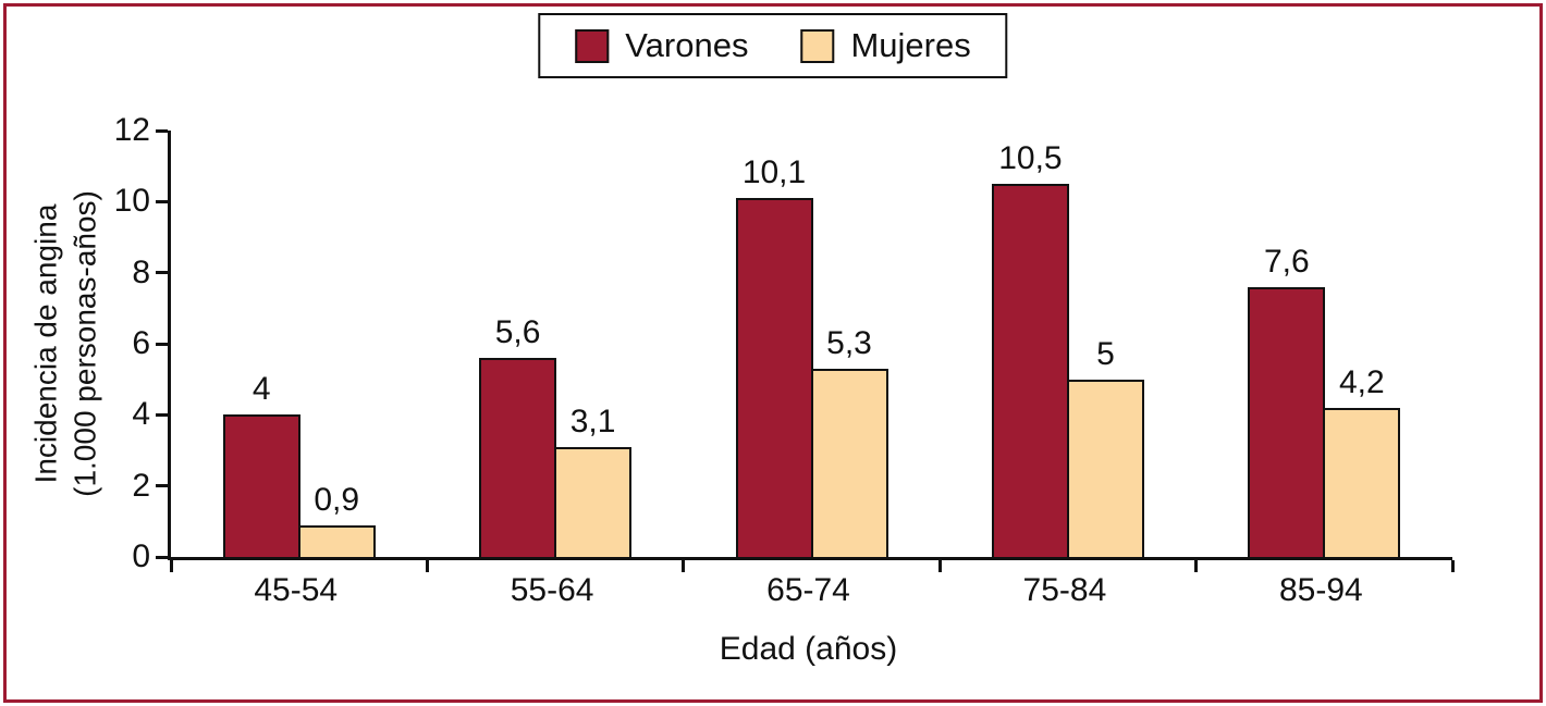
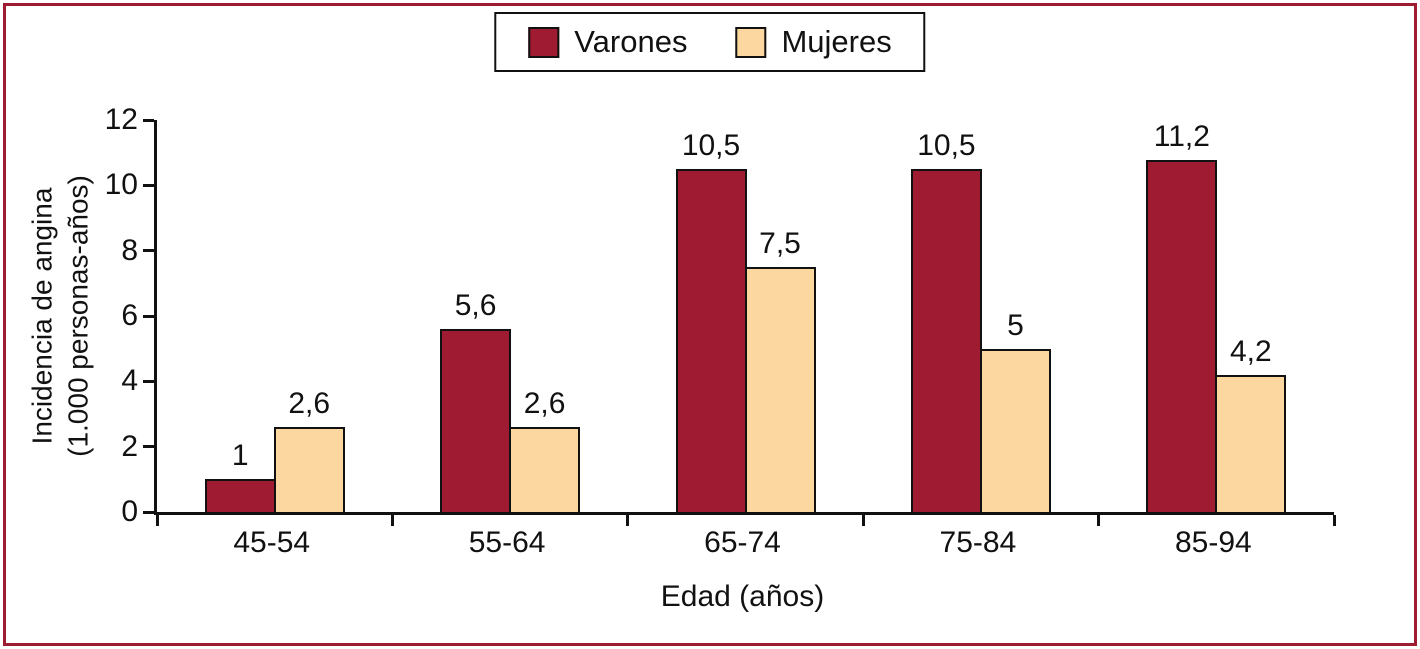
Varones/45-54: 4 -> 1
Mujeres/45-54: 0,9 -> 2,6
Mujeres/55-64: 3,1 -> 2,6
Varones/65-74: 10,1 -> 10,5
Mujeres/65-74: 5,3 -> 7,5
Varones/85-94: 7,6 -> 11,2
